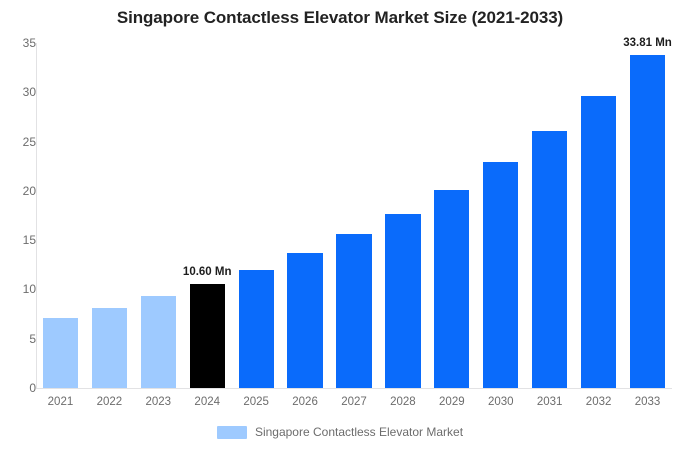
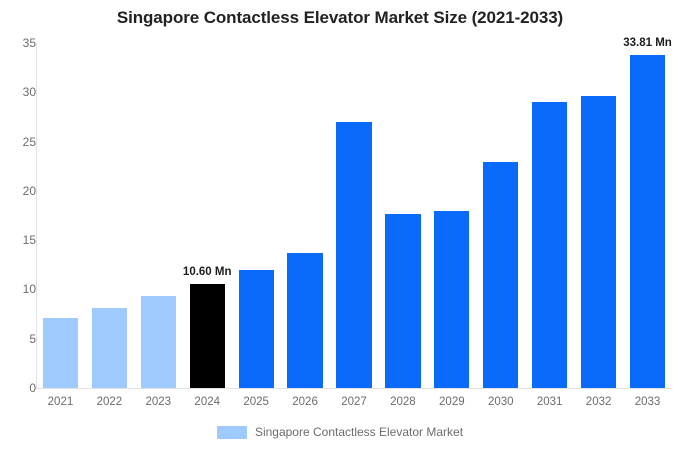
2027: 16 -> 27
2029: 20 -> 18
2031: 26 -> 29
